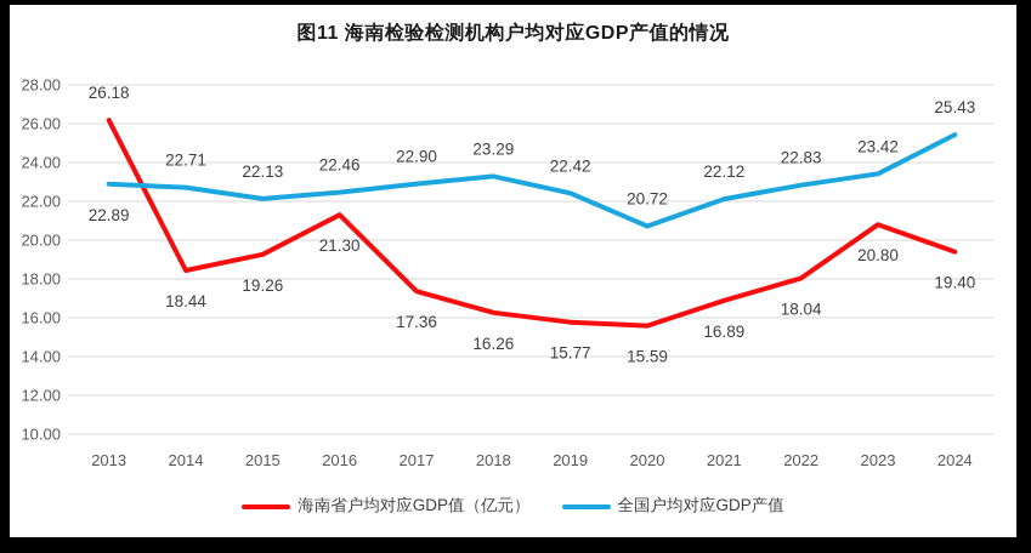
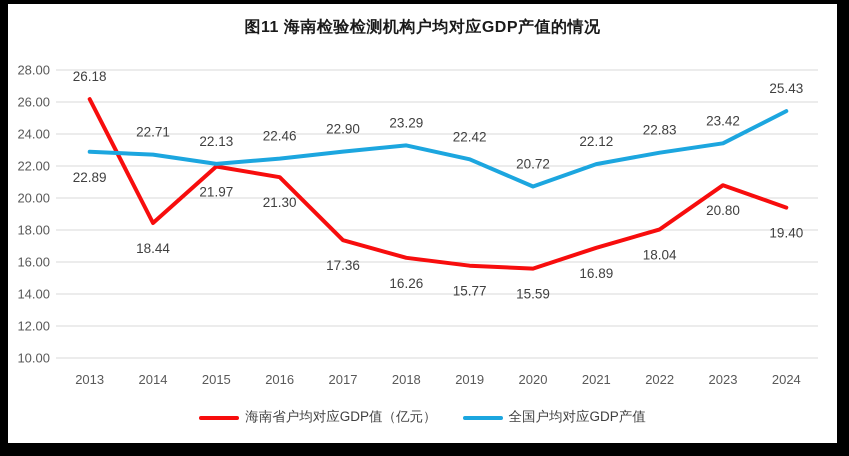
海南省户均对应GDP值（亿元）/2015: 19.26 -> 21.97
